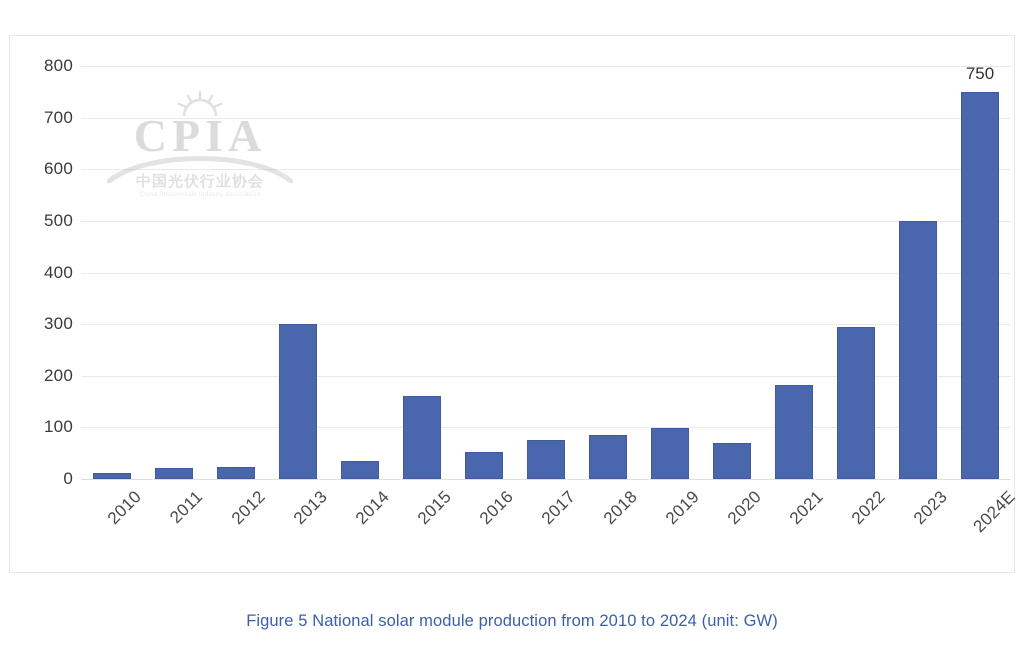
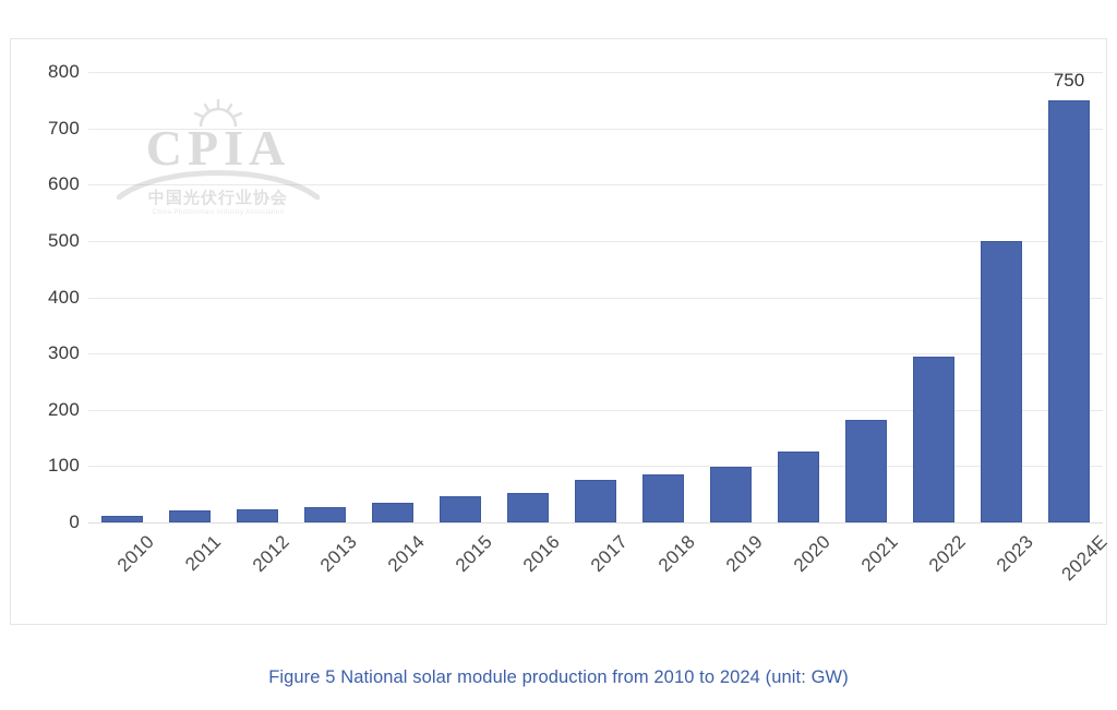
2013: 300 -> 30
2015: 160 -> 50
2020: 70 -> 120
